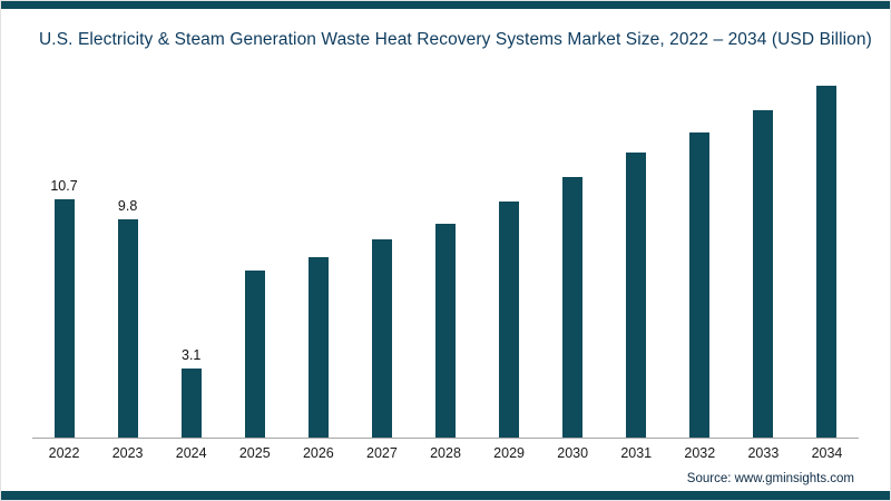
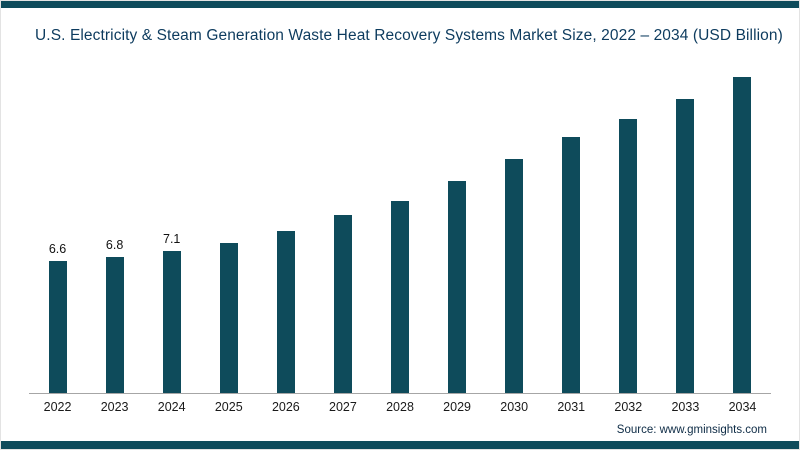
2022: 10.7 -> 6.6
2023: 9.8 -> 6.8
2024: 3.1 -> 7.1
